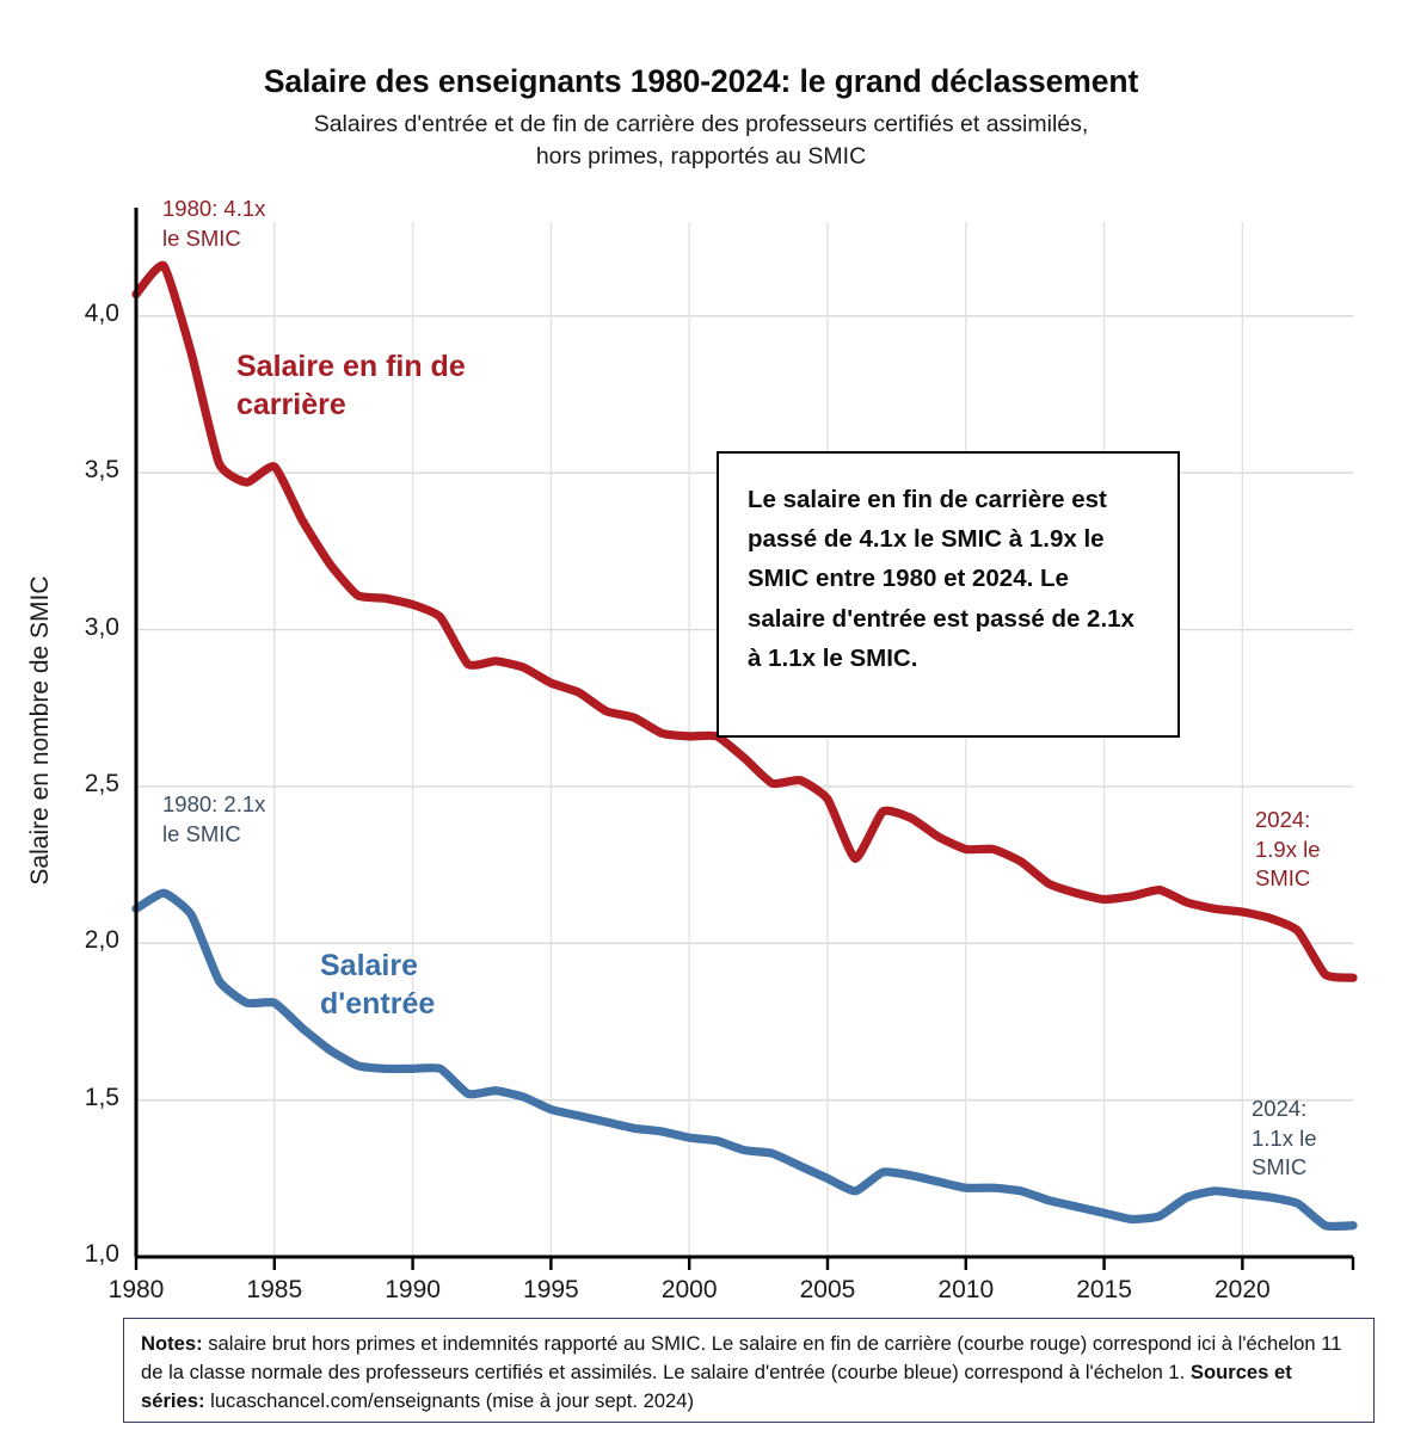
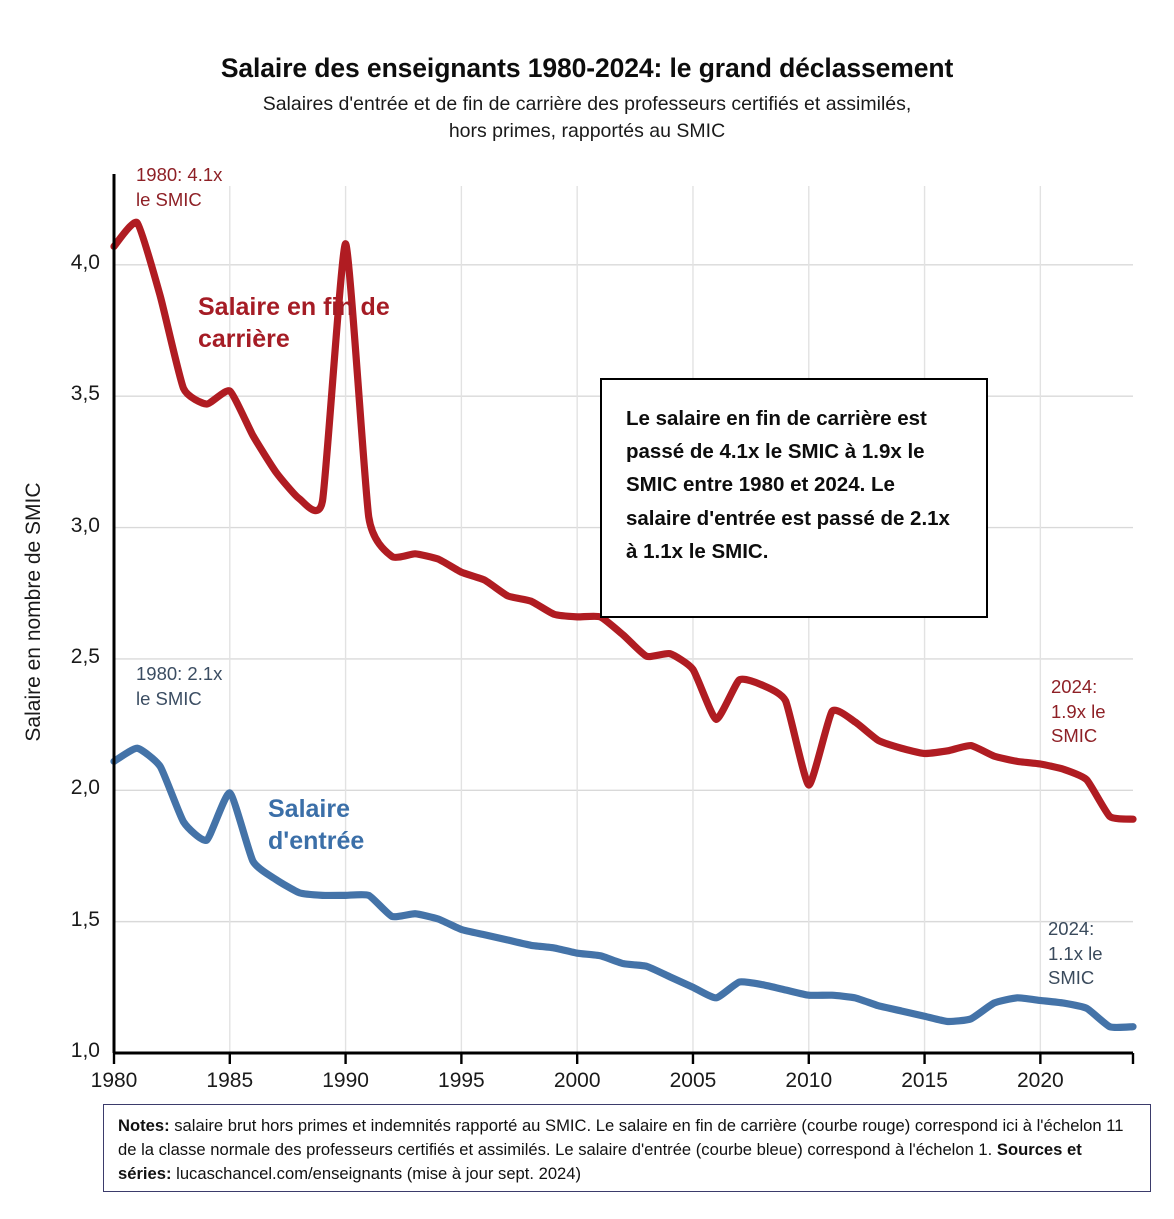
Salaire d'entrée/1985: 1,81 -> 1,99
Salaire en fin de carrière/1990: 3,08 -> 4,08
Salaire en fin de carrière/2010: 2,30 -> 2,02
